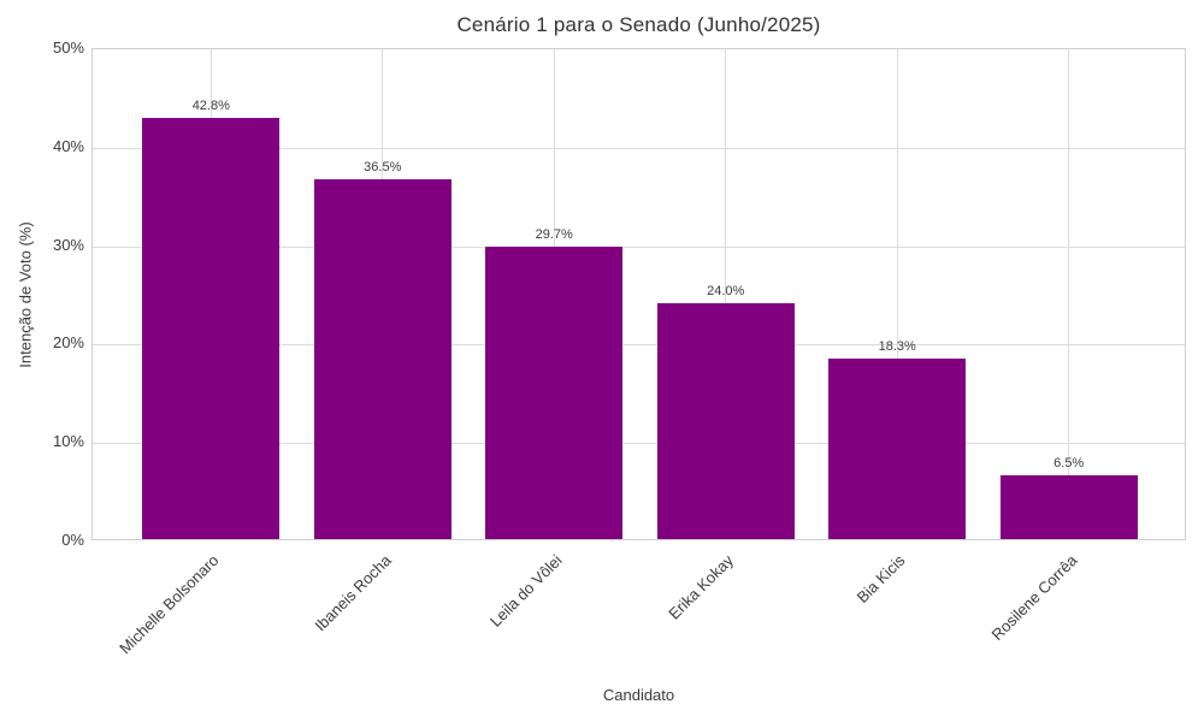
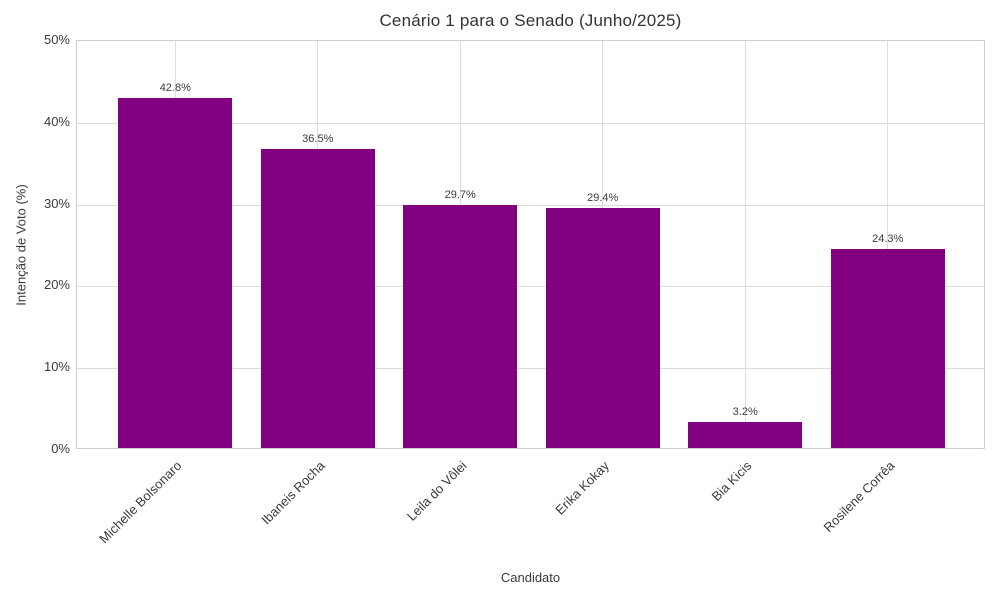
Erika Kokay: 24.0% -> 29.4%
Bia Kicis: 18.3% -> 3.2%
Rosilene Corrêa: 6.5% -> 24.3%
